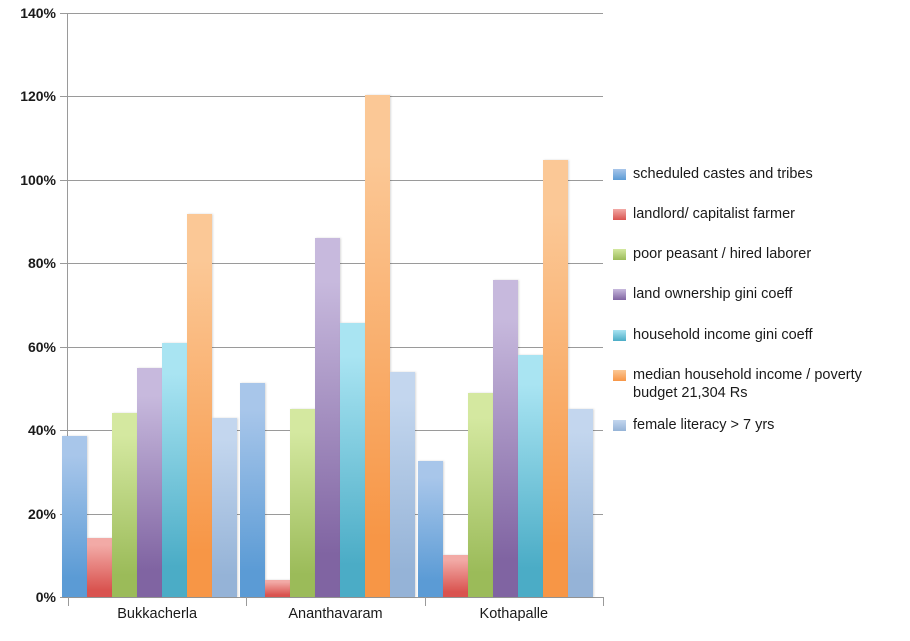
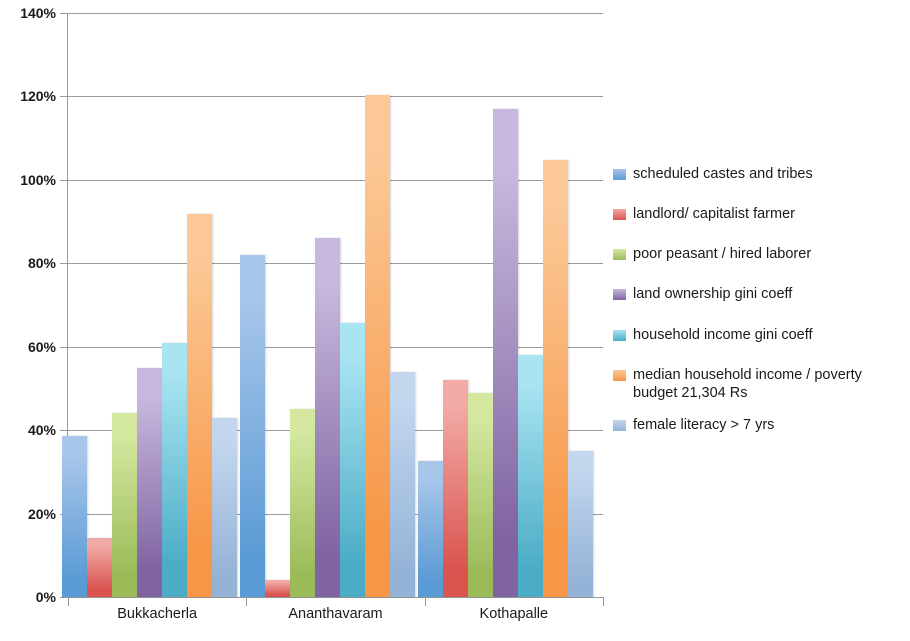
scheduled castes and tribes/Ananthavaram: 51% -> 82%
landlord/ capitalist farmer/Kothapalle: 10% -> 52%
land ownership gini coeff/Kothapalle: 76% -> 117%
female literacy > 7 yrs/Kothapalle: 45% -> 35%
